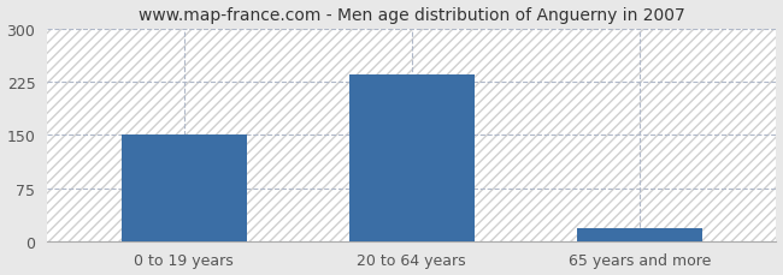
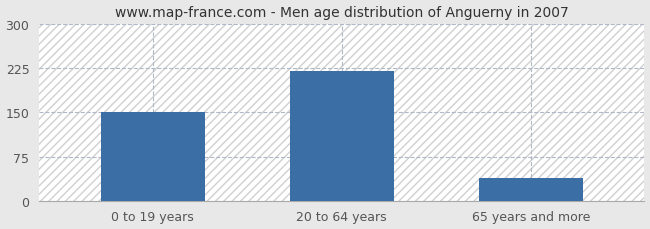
20 to 64 years: 235 -> 220
65 years and more: 18 -> 38
